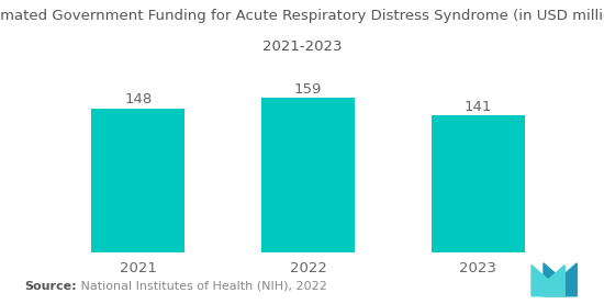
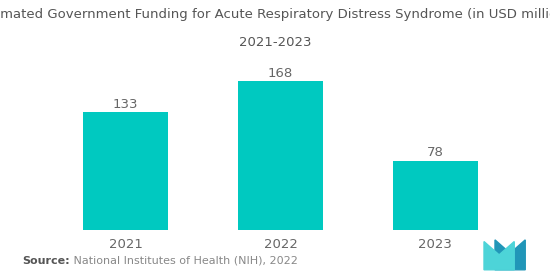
2021: 148 -> 133
2022: 159 -> 168
2023: 141 -> 78
